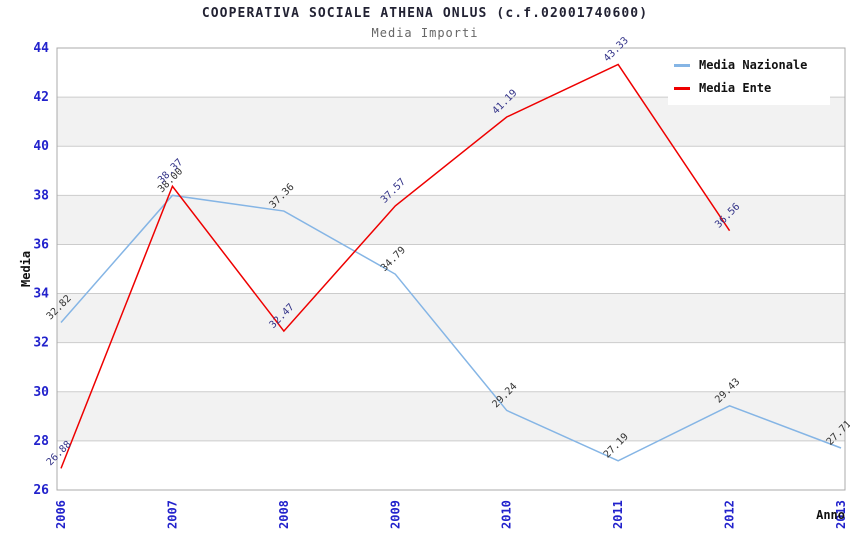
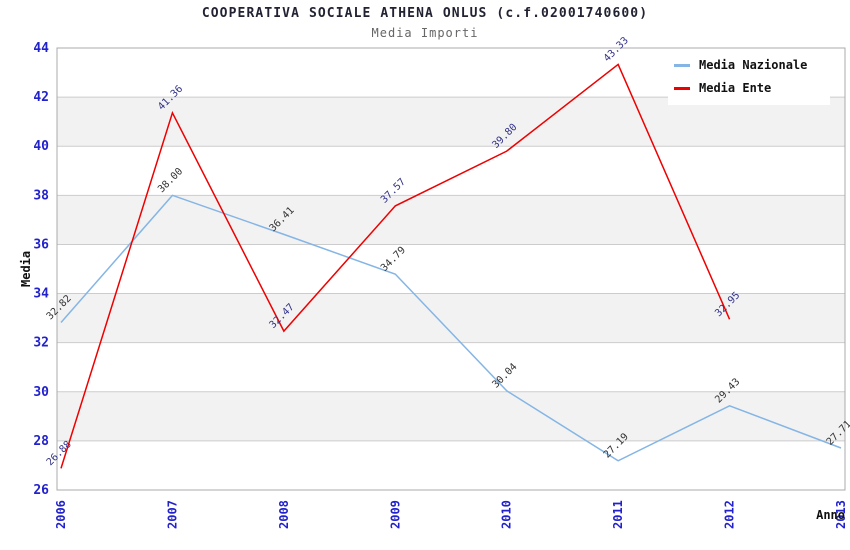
Media Ente/2007: 38.37 -> 41.36
Media Nazionale/2008: 37.36 -> 36.41
Media Nazionale/2010: 29.24 -> 30.04
Media Ente/2010: 41.19 -> 39.80
Media Ente/2012: 36.56 -> 32.95
